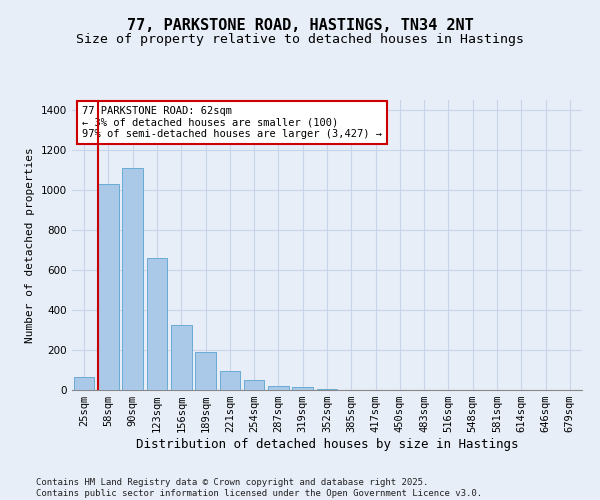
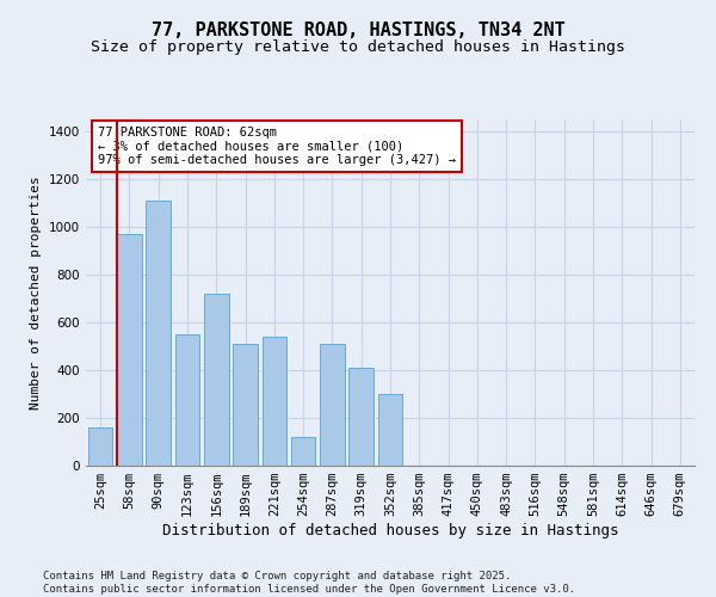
25sqm: 60 -> 160
58sqm: 1030 -> 970
123sqm: 660 -> 550
156sqm: 320 -> 720
189sqm: 190 -> 510
221sqm: 100 -> 540
254sqm: 50 -> 120
287sqm: 20 -> 510
319sqm: 20 -> 410
352sqm: 0 -> 300
